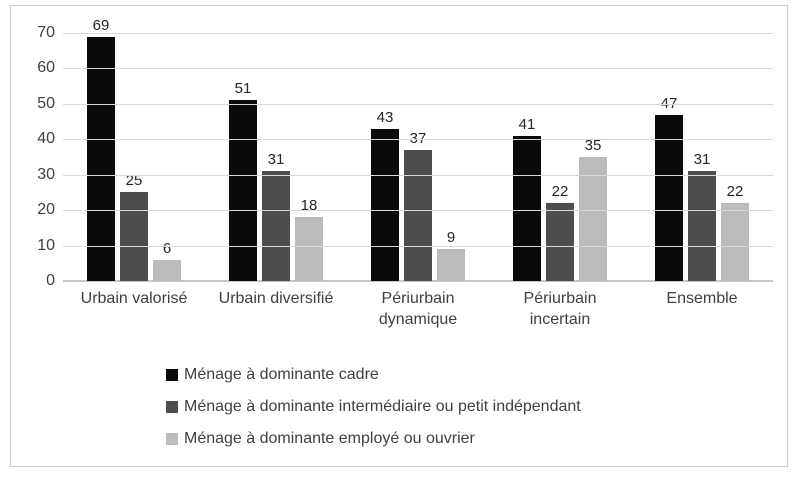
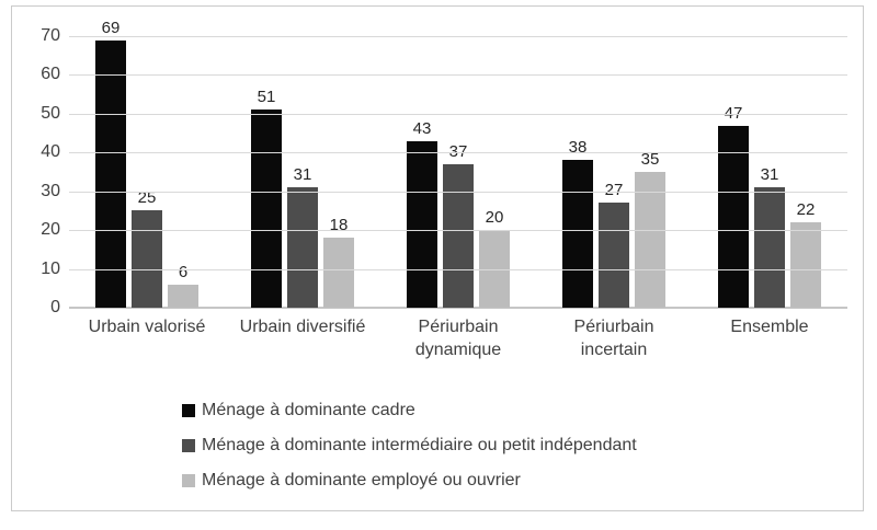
Ménage à dominante employé ou ouvrier/Périurbain dynamique: 9 -> 20
Ménage à dominante cadre/Périurbain incertain: 41 -> 38
Ménage à dominante intermédiaire ou petit indépendant/Périurbain incertain: 22 -> 27
